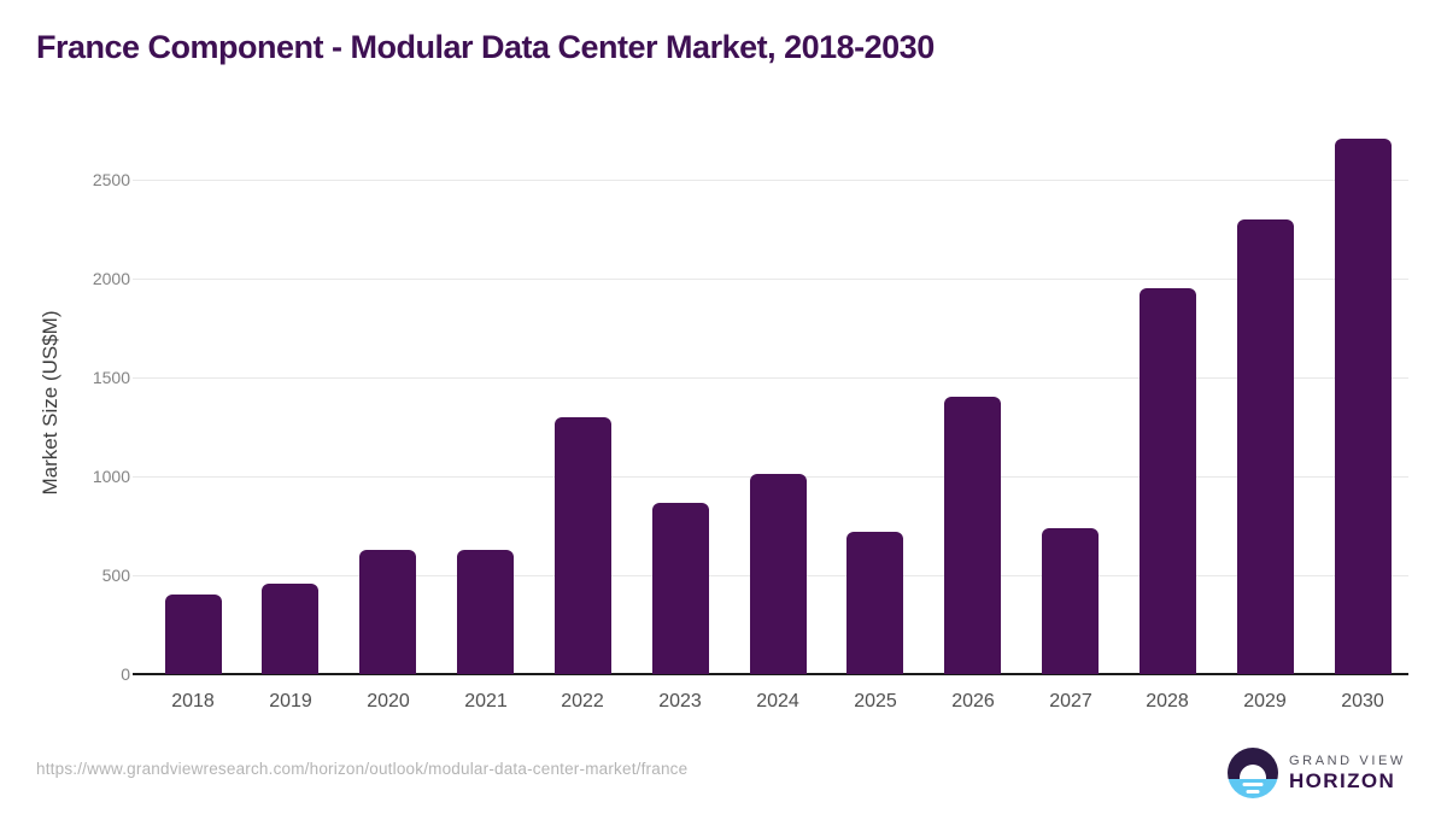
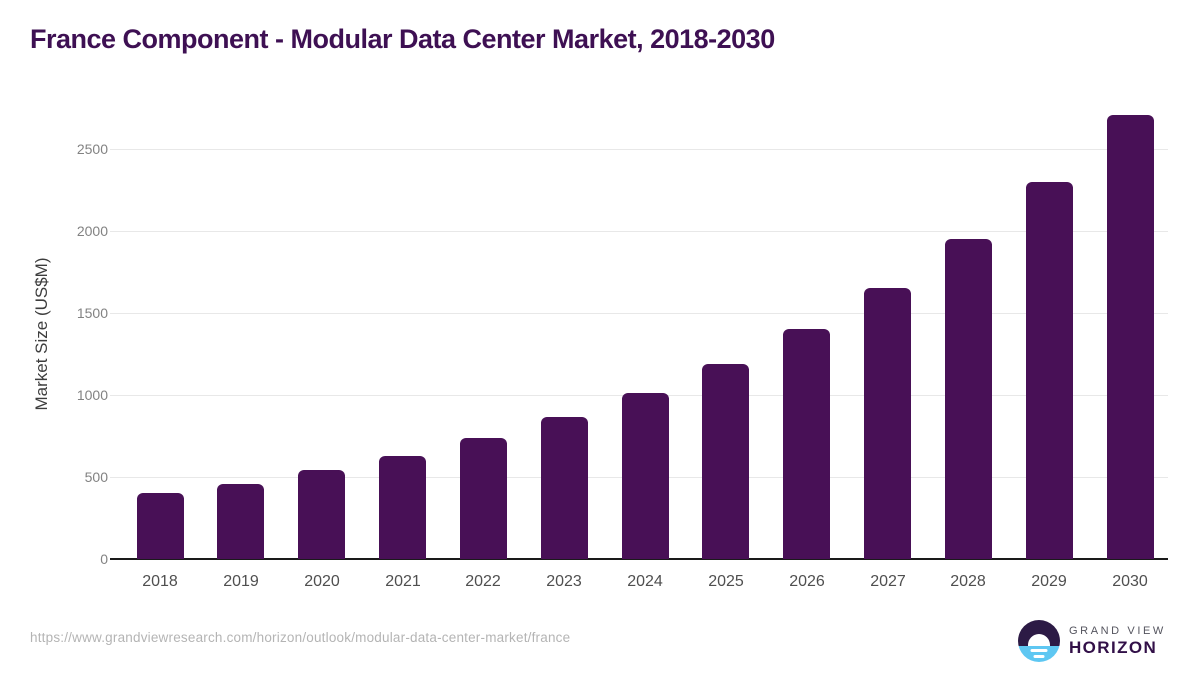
2020: 630 -> 540
2022: 1300 -> 740
2025: 720 -> 1190
2027: 740 -> 1650
